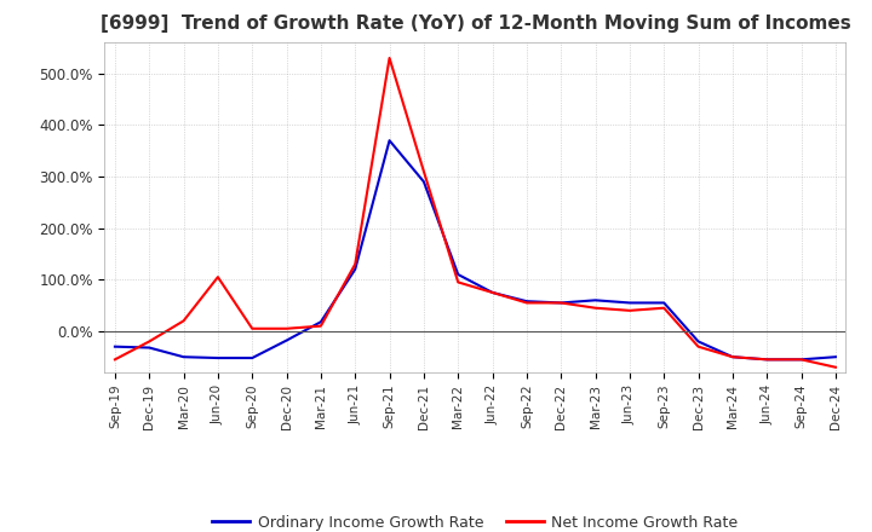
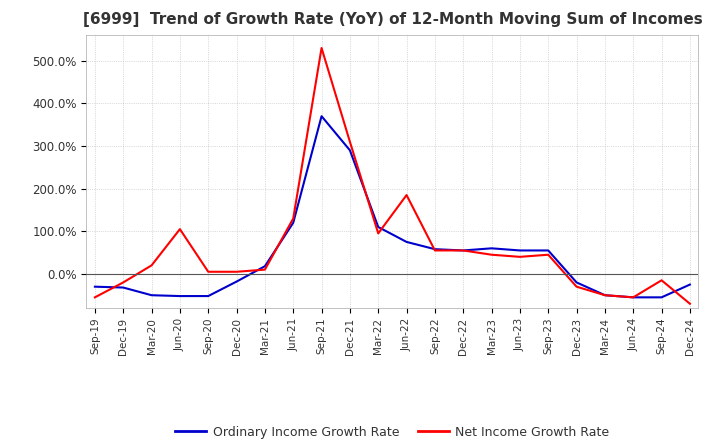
Net Income Growth Rate/Jun-22: 75% -> 185%
Net Income Growth Rate/Sep-24: -55% -> -15%
Ordinary Income Growth Rate/Dec-24: -50% -> -25%
